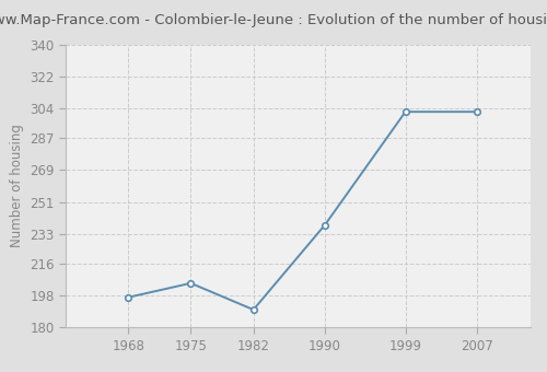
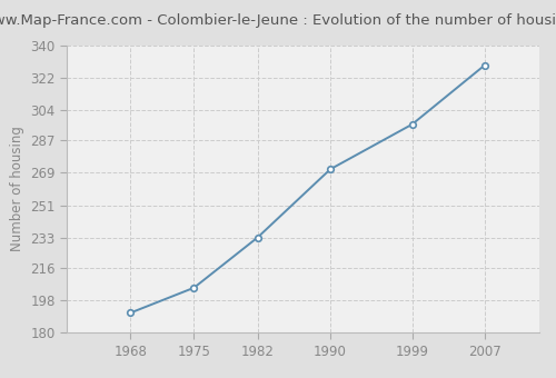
1968: 197 -> 191
1982: 190 -> 233
1990: 238 -> 271
1999: 302 -> 296
2007: 302 -> 329
